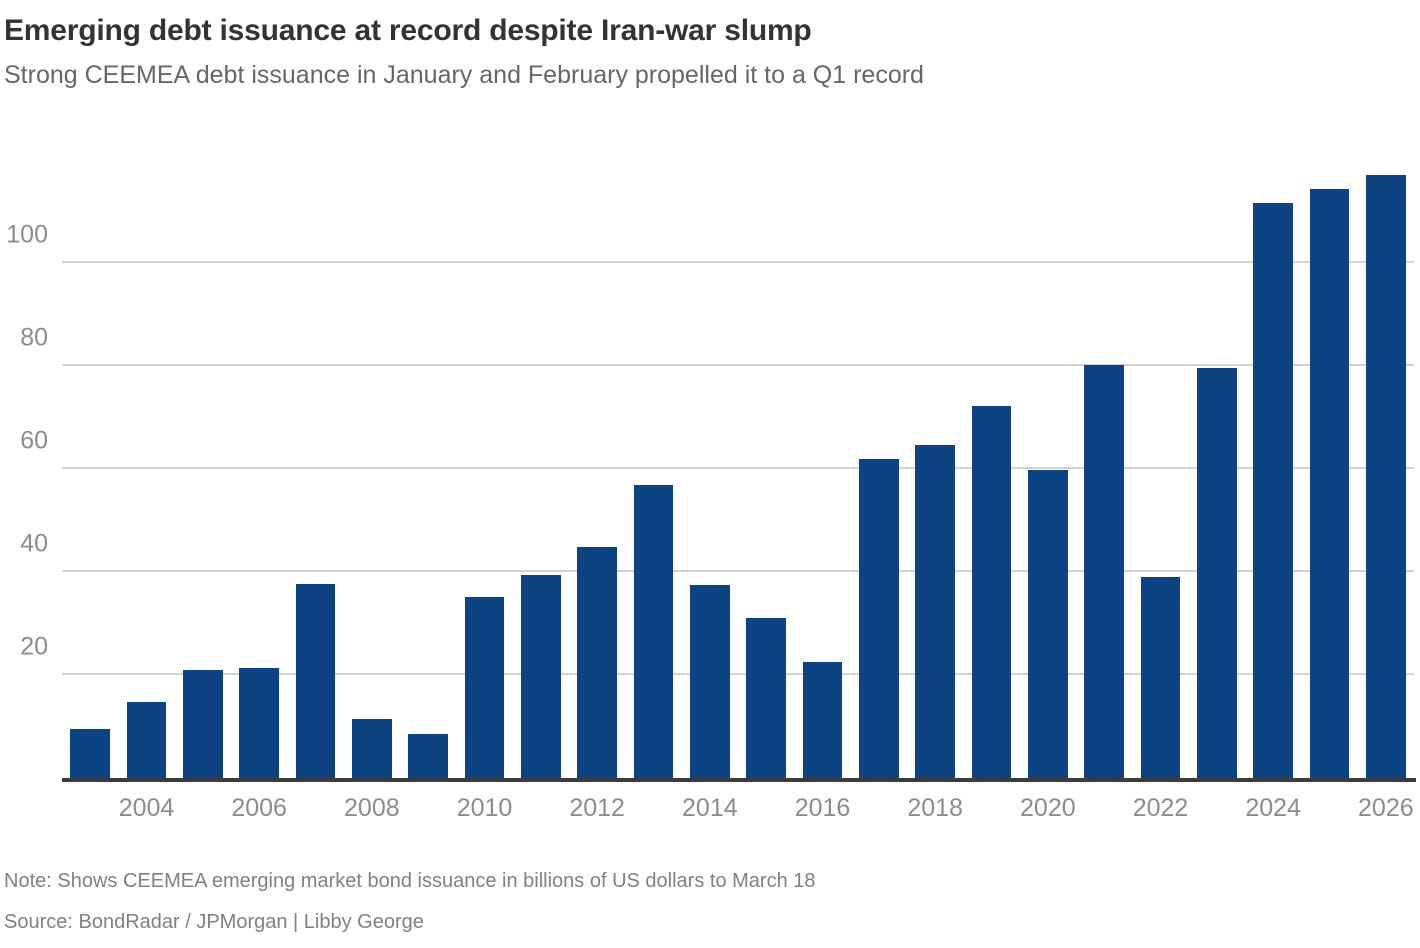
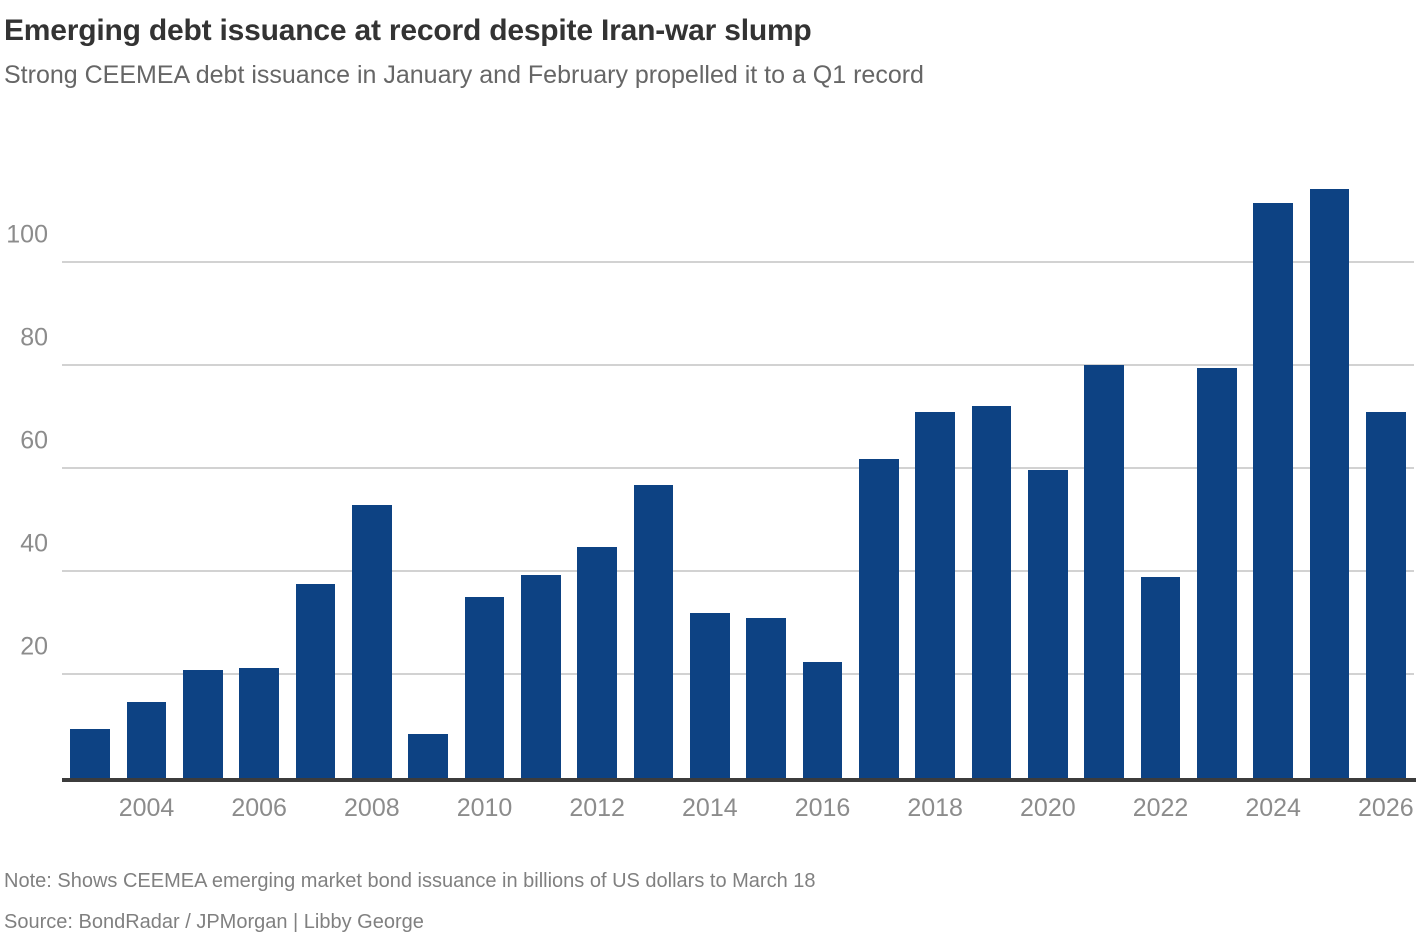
2008: 11 -> 53
2014: 37 -> 32
2018: 65 -> 71
2026: 117 -> 71
